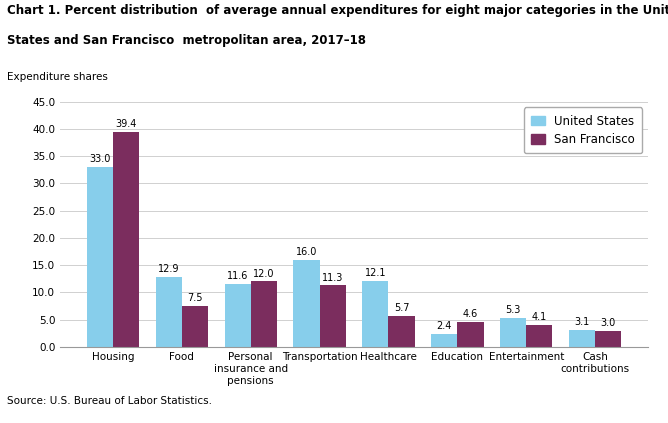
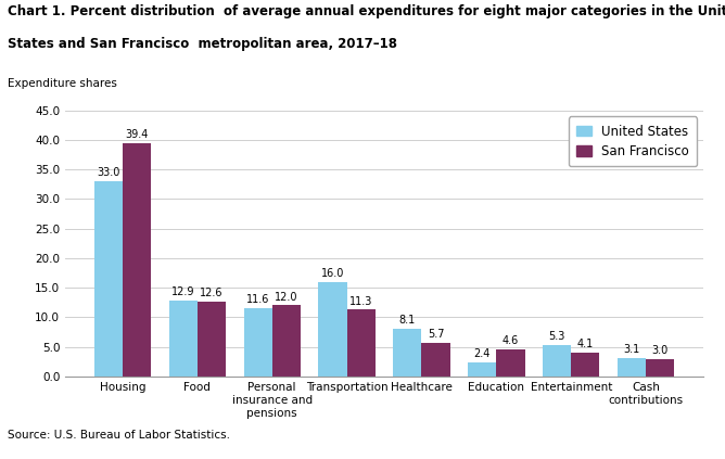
San Francisco/Food: 7.5 -> 12.6
United States/Healthcare: 12.1 -> 8.1
